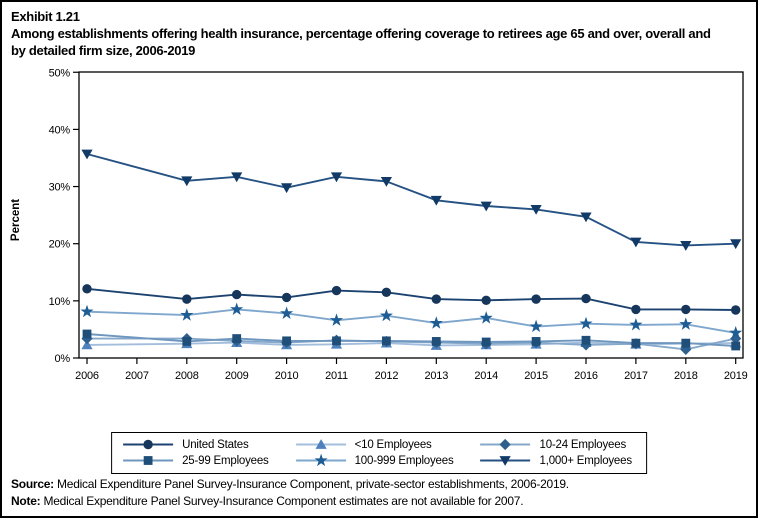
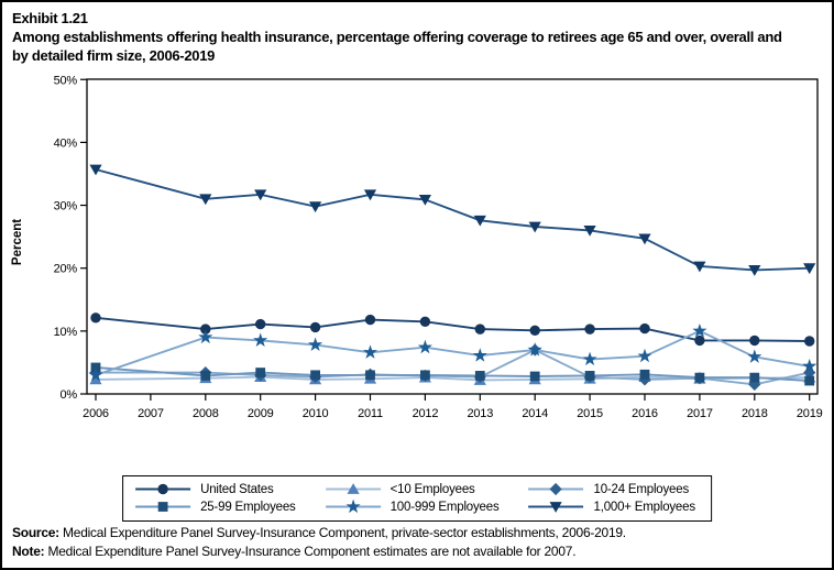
100-999 Employees/2006: 8% -> 3%
100-999 Employees/2008: 8% -> 9%
10-24 Employees/2014: 2% -> 7%
100-999 Employees/2017: 6% -> 10%
